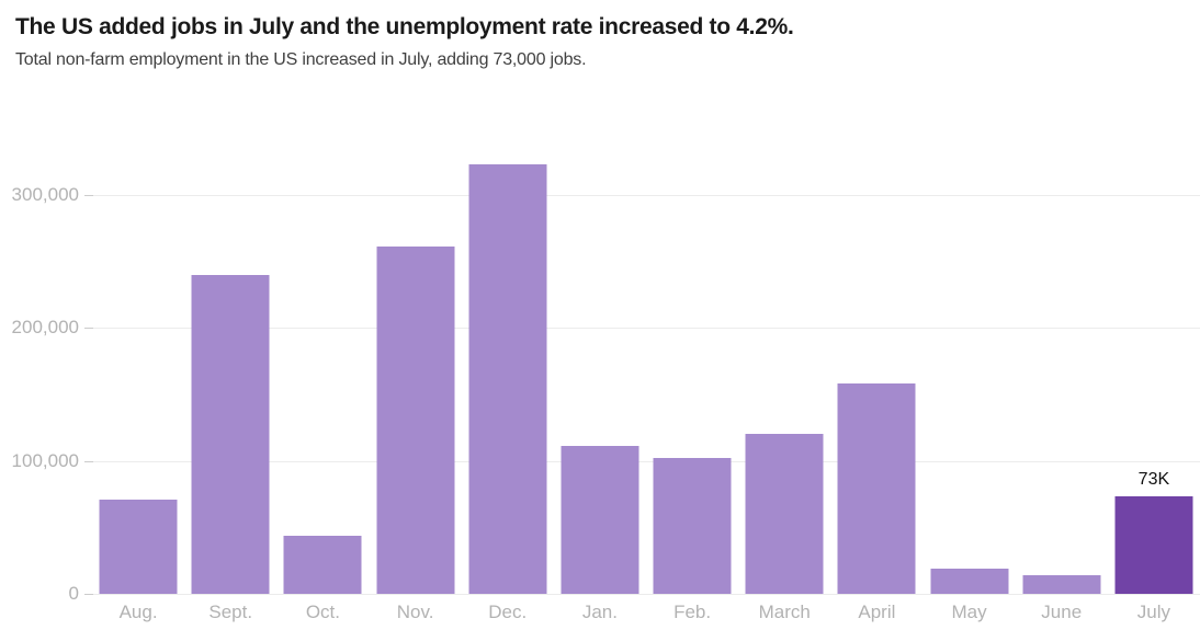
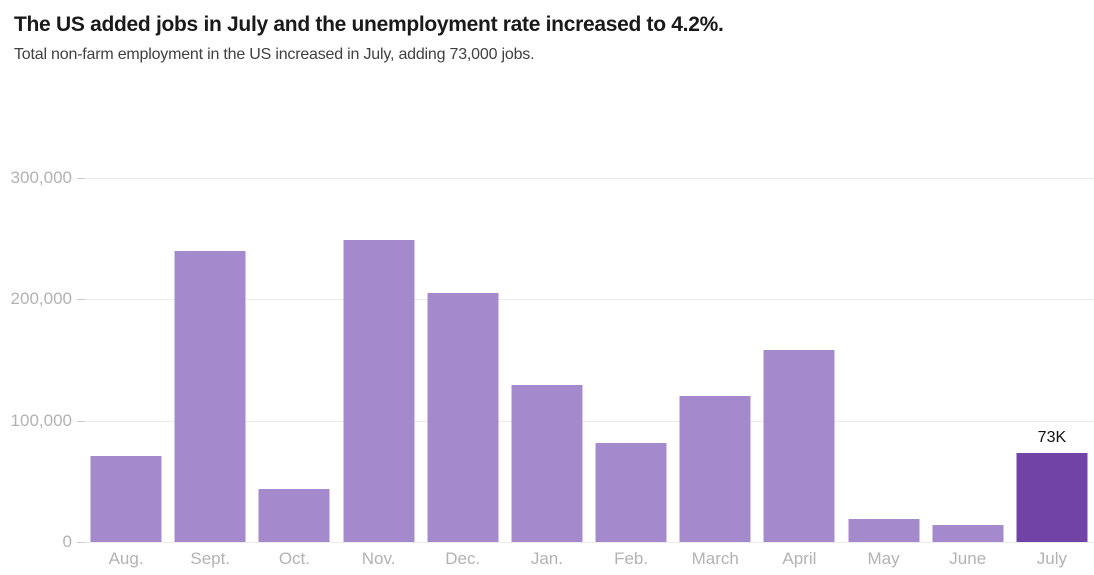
Nov.: 261000 -> 249000
Dec.: 323000 -> 205000
Jan.: 111000 -> 129000
Feb.: 102000 -> 82000
